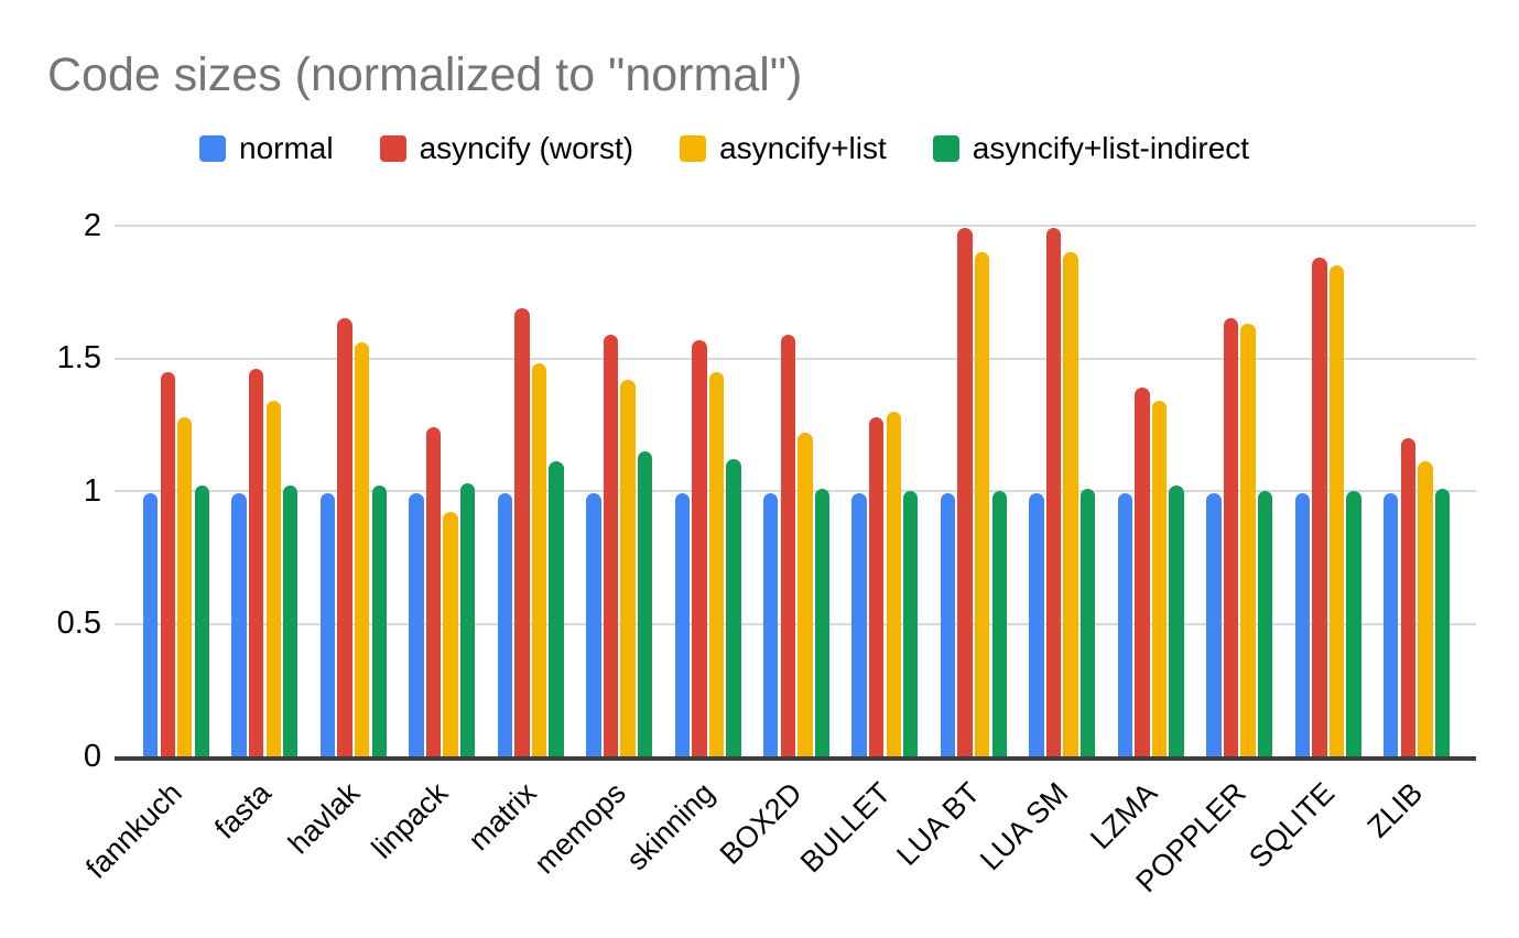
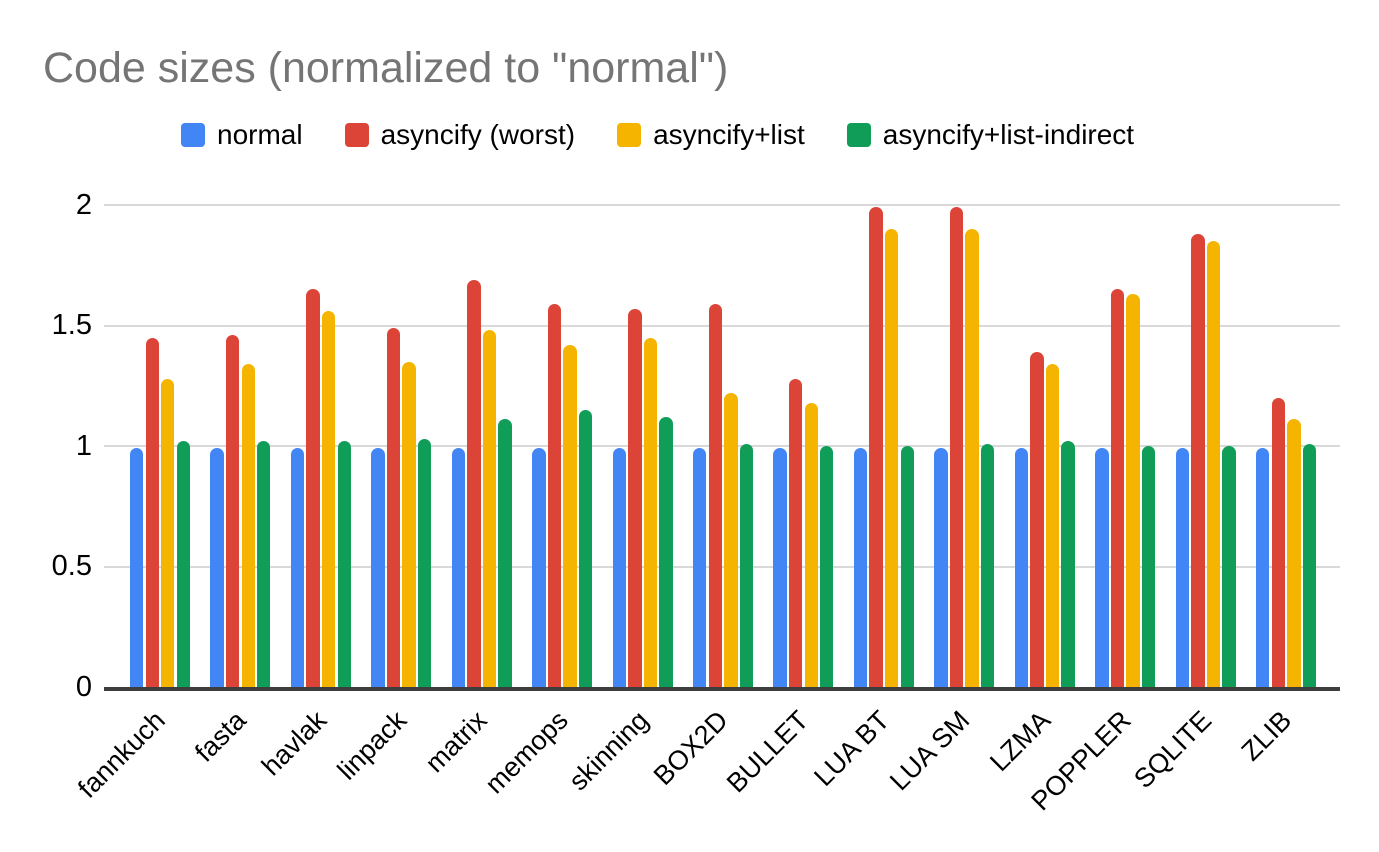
asyncify (worst)/linpack: 1.24 -> 1.49
asyncify+list/linpack: 0.92 -> 1.35
asyncify+list/BULLET: 1.30 -> 1.18
